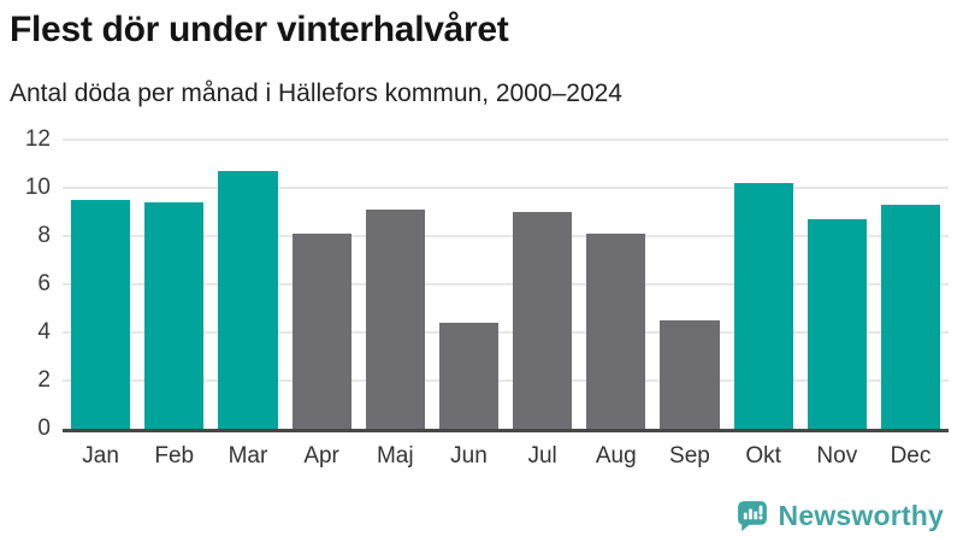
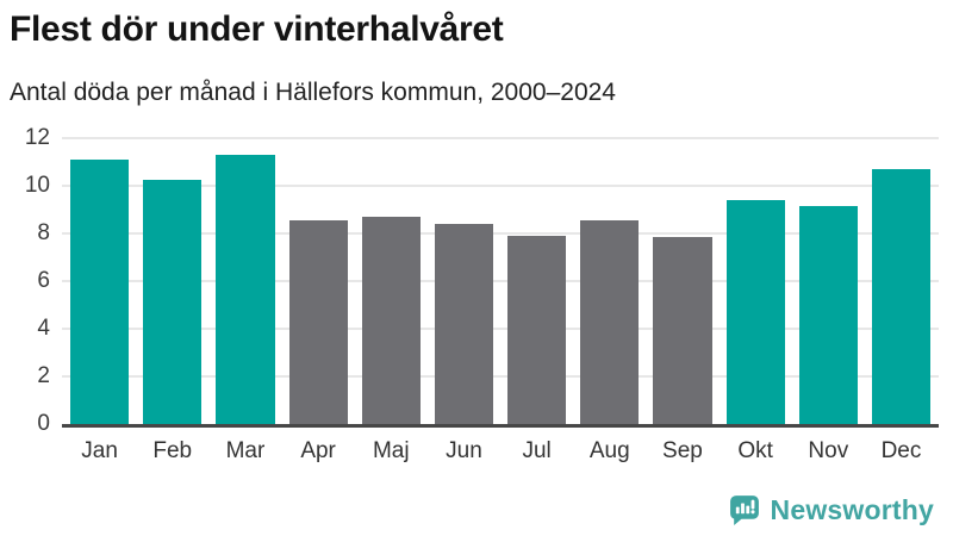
Jan: 9.5 -> 11.1
Feb: 9.4 -> 10.2
Mar: 10.7 -> 11.3
Apr: 8.1 -> 8.6
Maj: 9.1 -> 8.7
Jun: 4.4 -> 8.4
Jul: 9.0 -> 7.9
Aug: 8.1 -> 8.6
Sep: 4.5 -> 7.8
Okt: 10.2 -> 9.4
Nov: 8.7 -> 9.2
Dec: 9.3 -> 10.7
